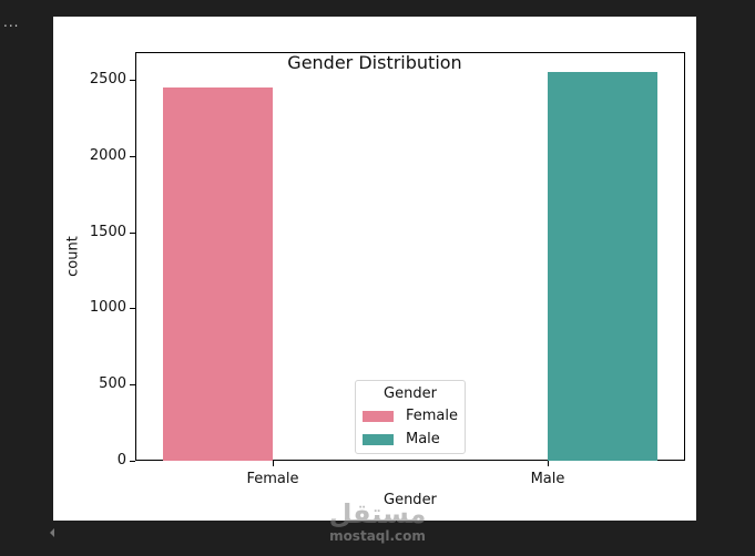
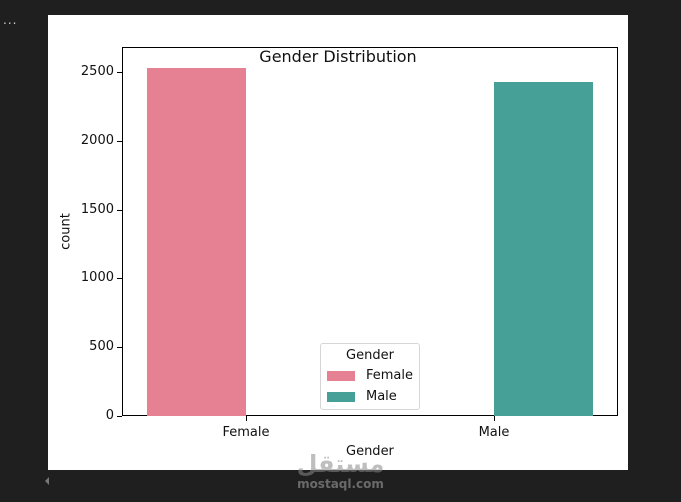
Female: 2450 -> 2530
Male: 2550 -> 2430
